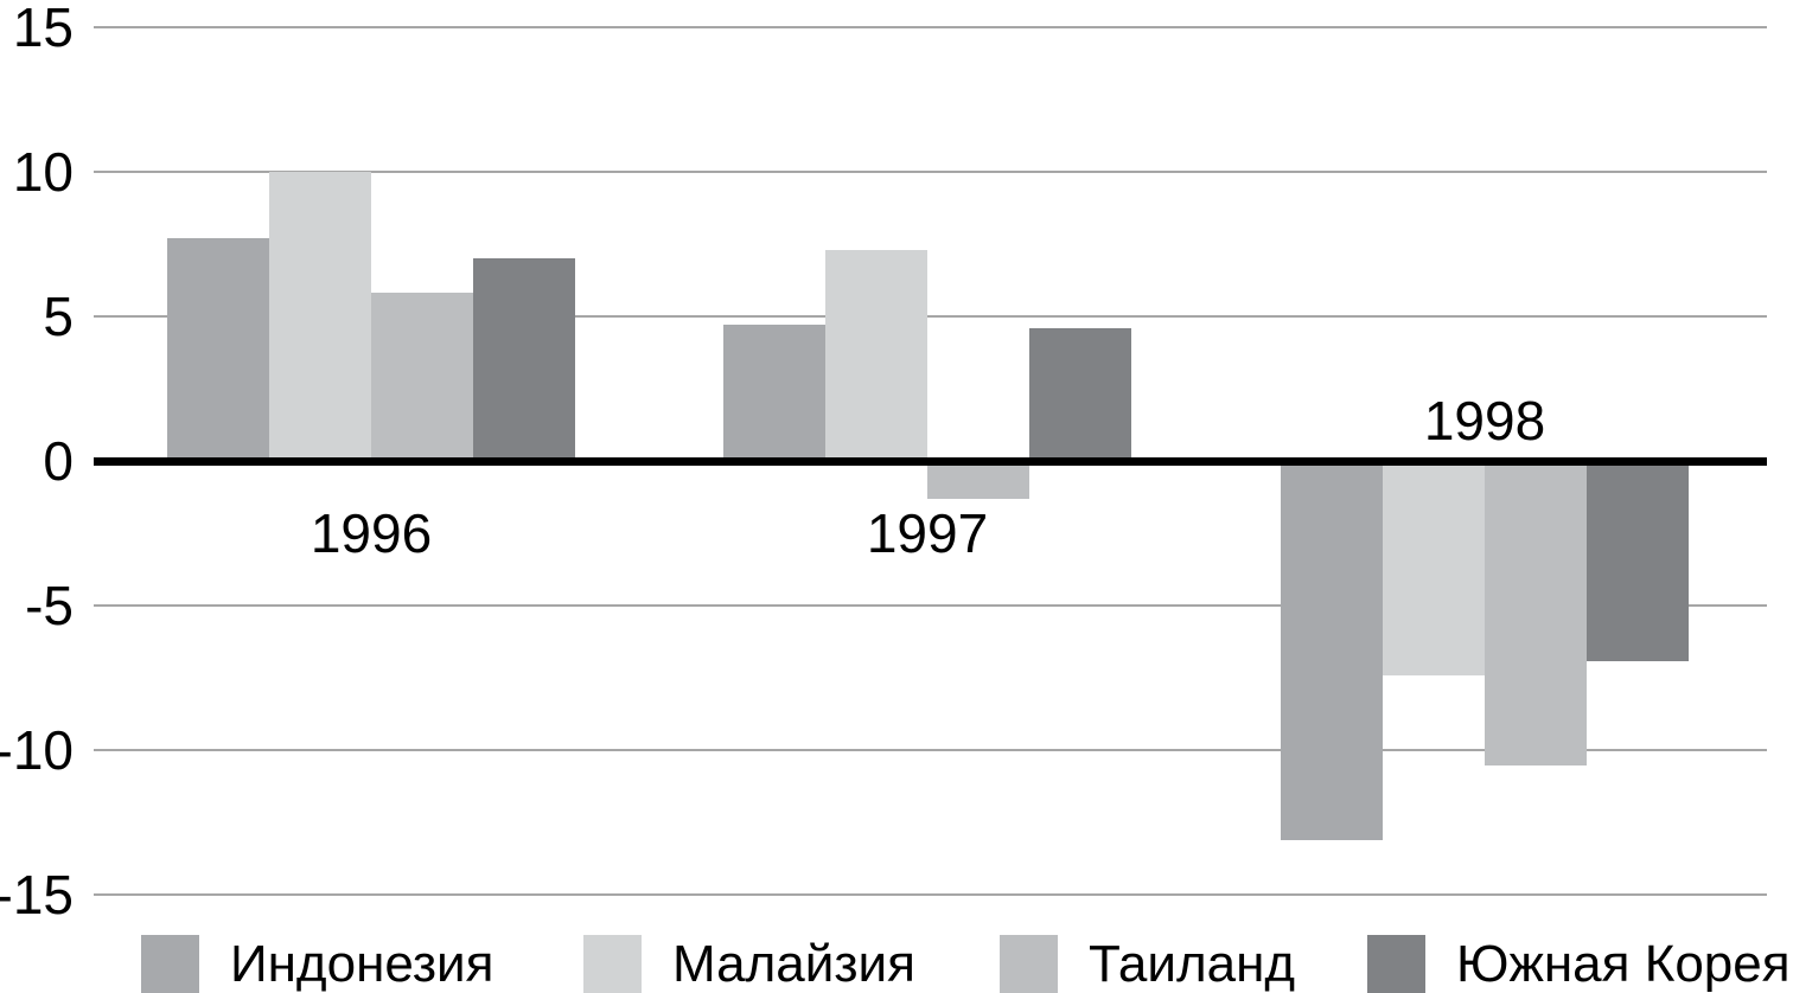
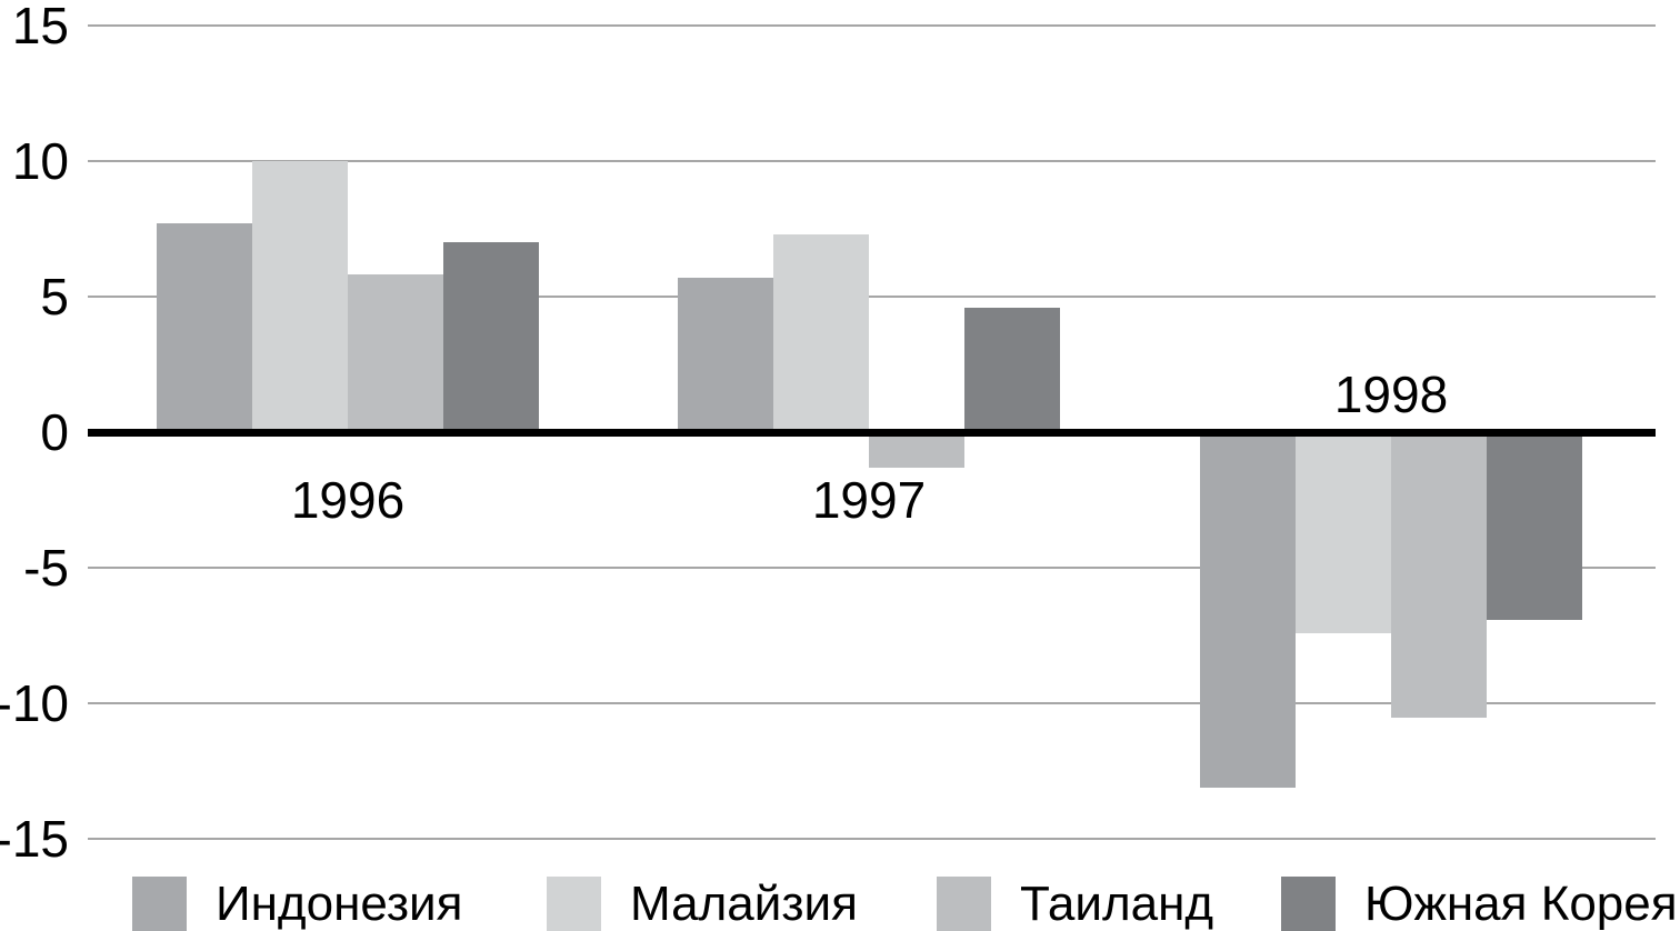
Индонезия/1997: 4.7 -> 5.7
